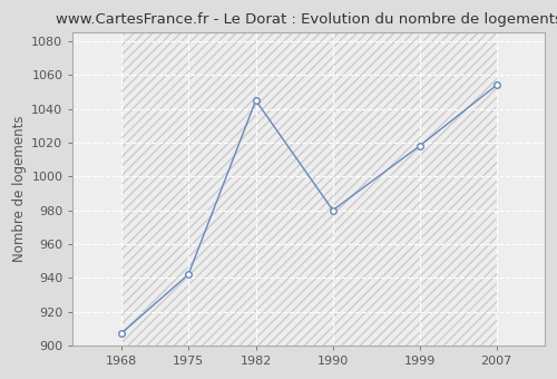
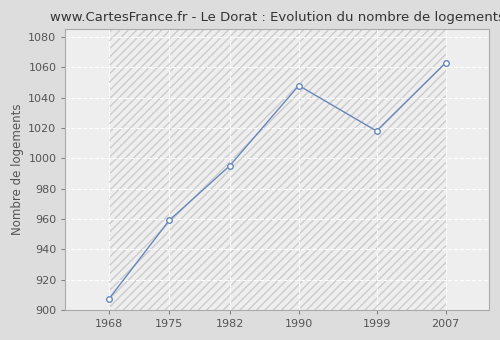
1975: 942 -> 959
1982: 1045 -> 995
1990: 980 -> 1048
2007: 1054 -> 1063
